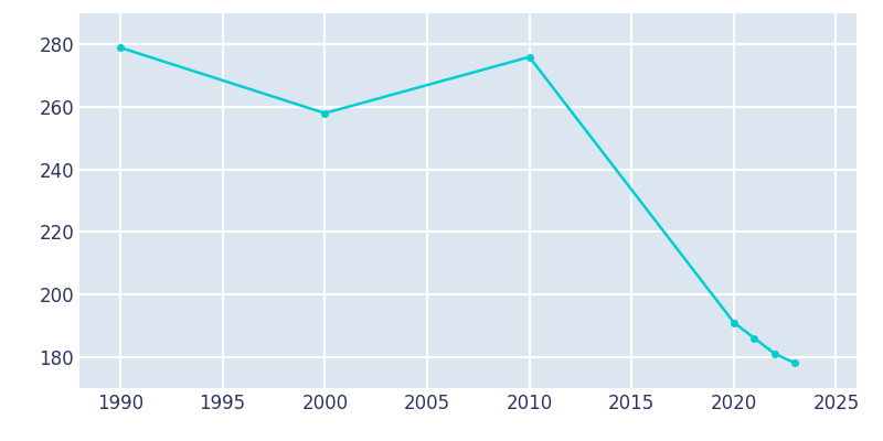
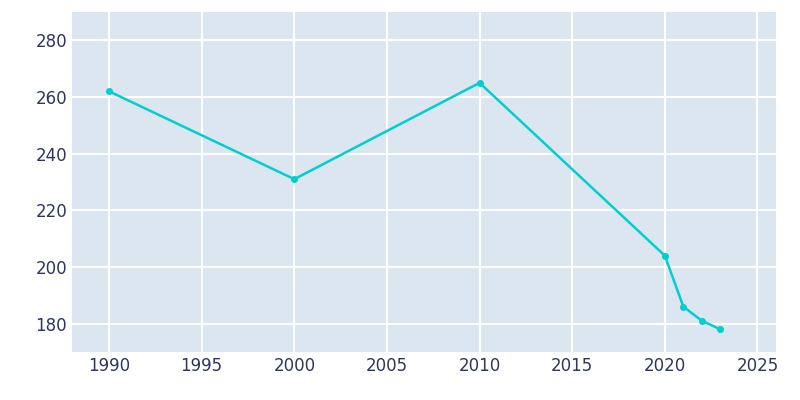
1990: 279 -> 262
2000: 258 -> 231
2010: 276 -> 265
2020: 191 -> 204
